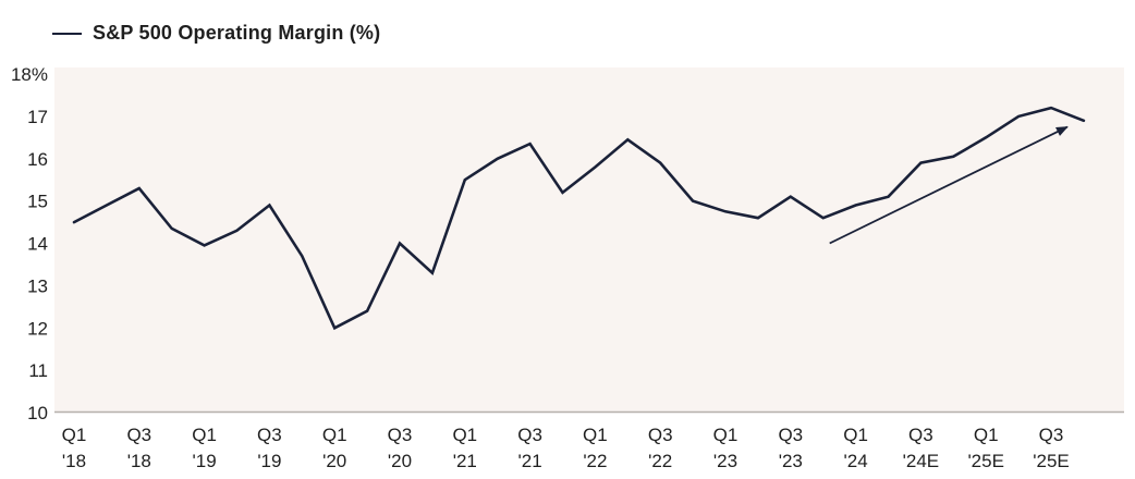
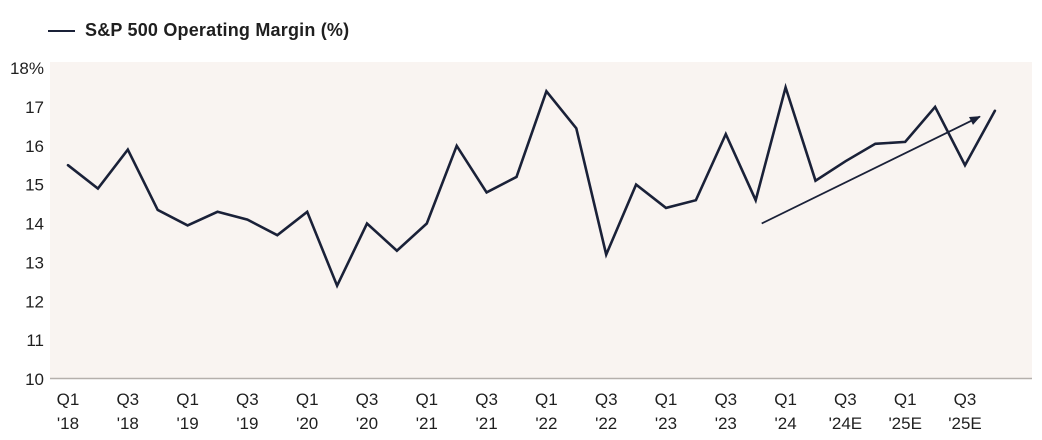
Q1 '18: 14.5% -> 15.5%
Q3 '18: 15.3% -> 15.9%
Q3 '19: 14.9% -> 14.1%
Q1 '20: 12.0% -> 14.3%
Q1 '21: 15.5% -> 14.0%
Q3 '21: 16.4% -> 14.8%
Q1 '22: 15.8% -> 17.4%
Q3 '22: 15.9% -> 13.2%
Q1 '23: 14.8% -> 14.4%
Q3 '23: 15.1% -> 16.3%
Q1 '24: 14.9% -> 17.5%
Q3 '24E: 15.9% -> 15.6%
Q1 '25E: 16.5% -> 16.1%
Q3 '25E: 17.2% -> 15.5%
